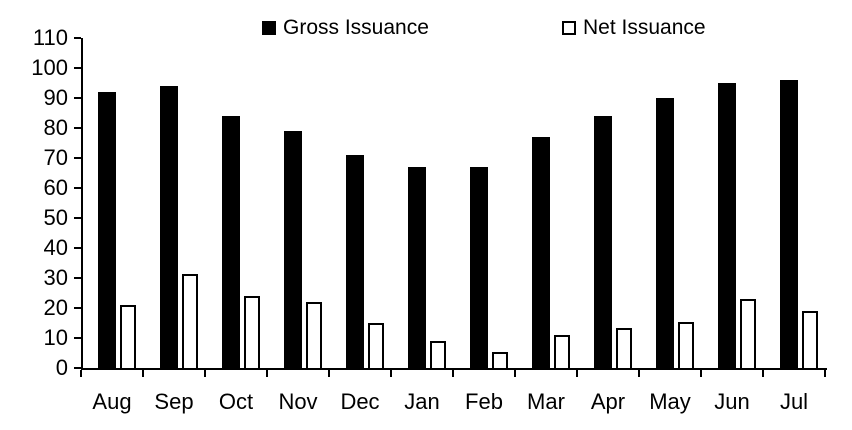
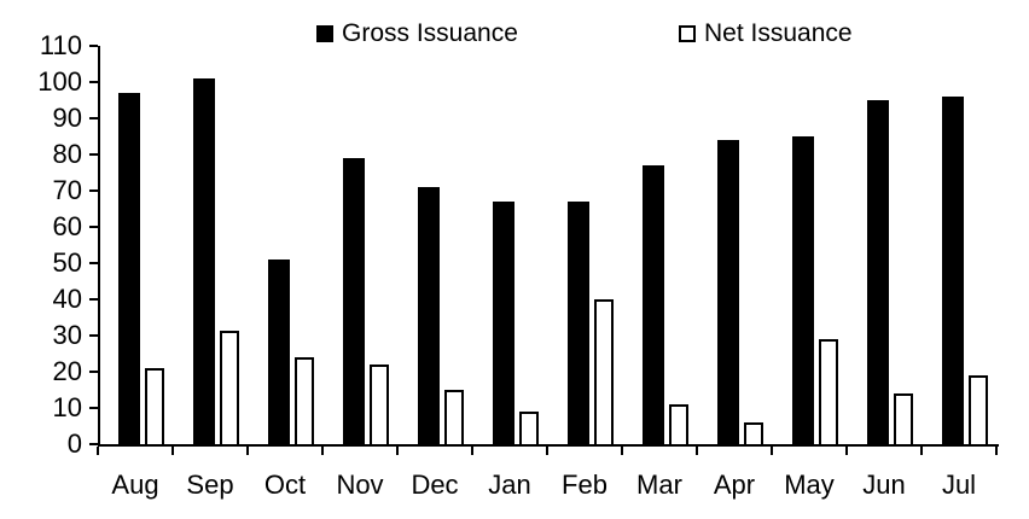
Gross Issuance/Aug: 92 -> 97
Gross Issuance/Sep: 94 -> 101
Gross Issuance/Oct: 84 -> 51
Net Issuance/Feb: 6 -> 40
Net Issuance/Apr: 14 -> 6
Gross Issuance/May: 90 -> 85
Net Issuance/May: 16 -> 29
Net Issuance/Jun: 23 -> 14
